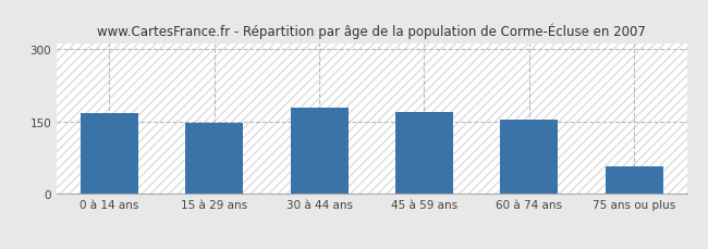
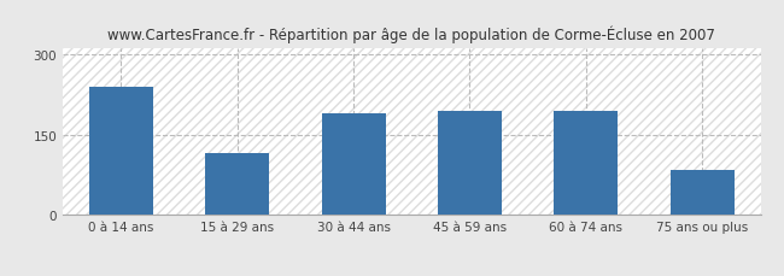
0 à 14 ans: 168 -> 240
15 à 29 ans: 146 -> 115
30 à 44 ans: 178 -> 190
45 à 59 ans: 169 -> 195
60 à 74 ans: 153 -> 195
75 ans ou plus: 57 -> 85
